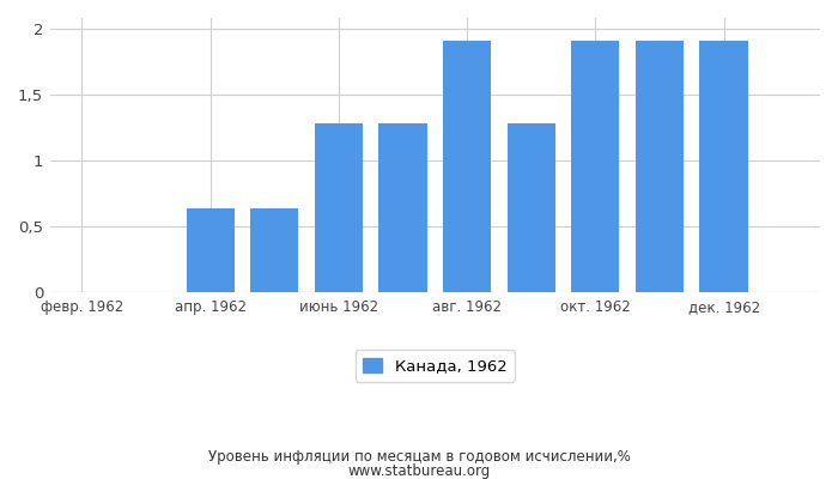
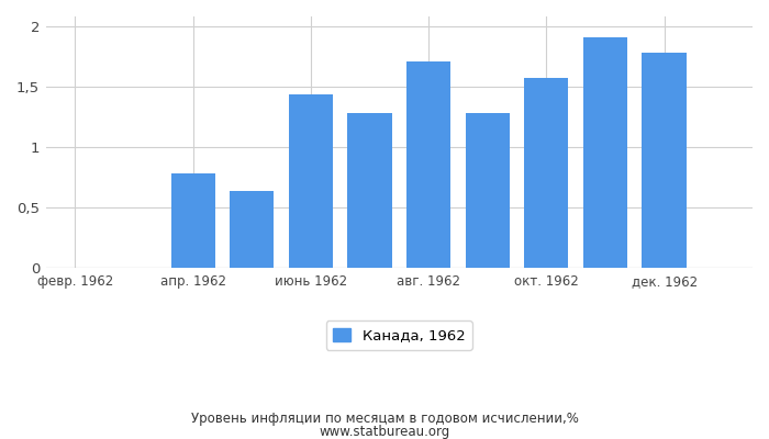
апр. 1962: 0,64 -> 0,78
июнь 1962: 1,28 -> 1,44
авг. 1962: 1,91 -> 1,71
окт. 1962: 1,91 -> 1,57
дек. 1962: 1,91 -> 1,78
